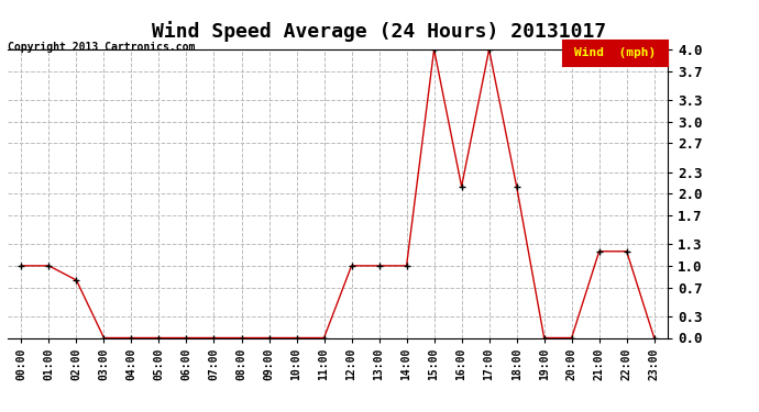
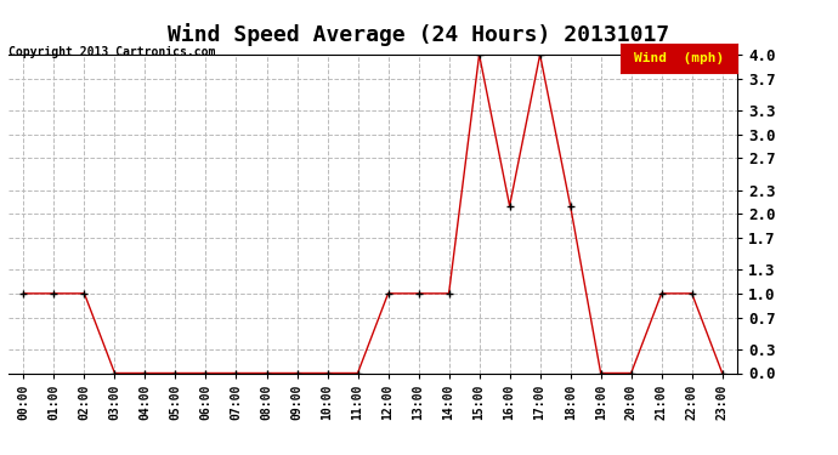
02:00: 0.8 -> 1.0
21:00: 1.2 -> 1.0
22:00: 1.2 -> 1.0
